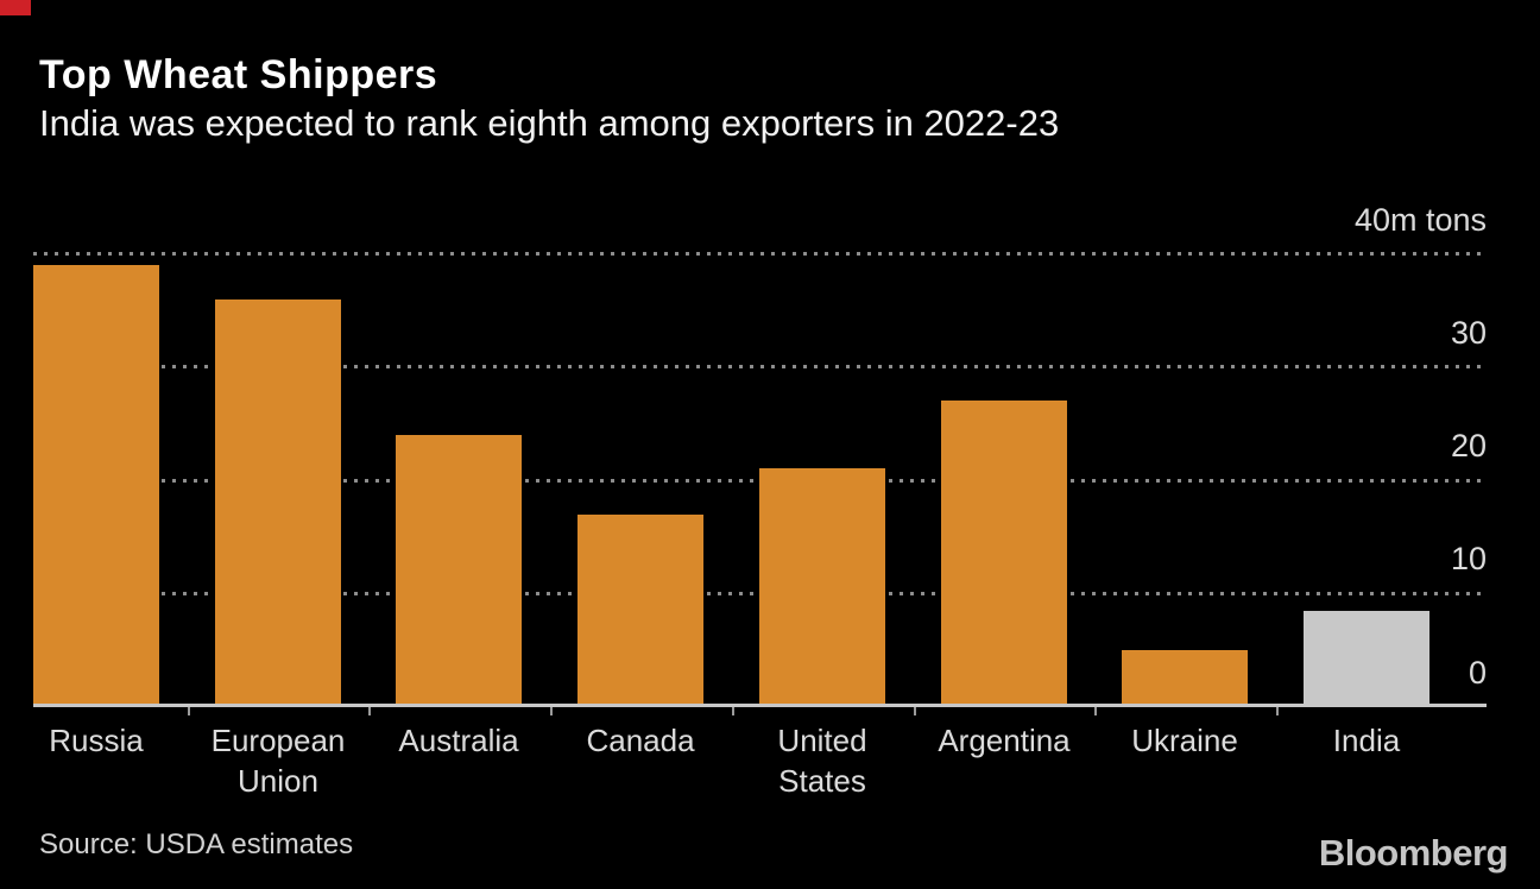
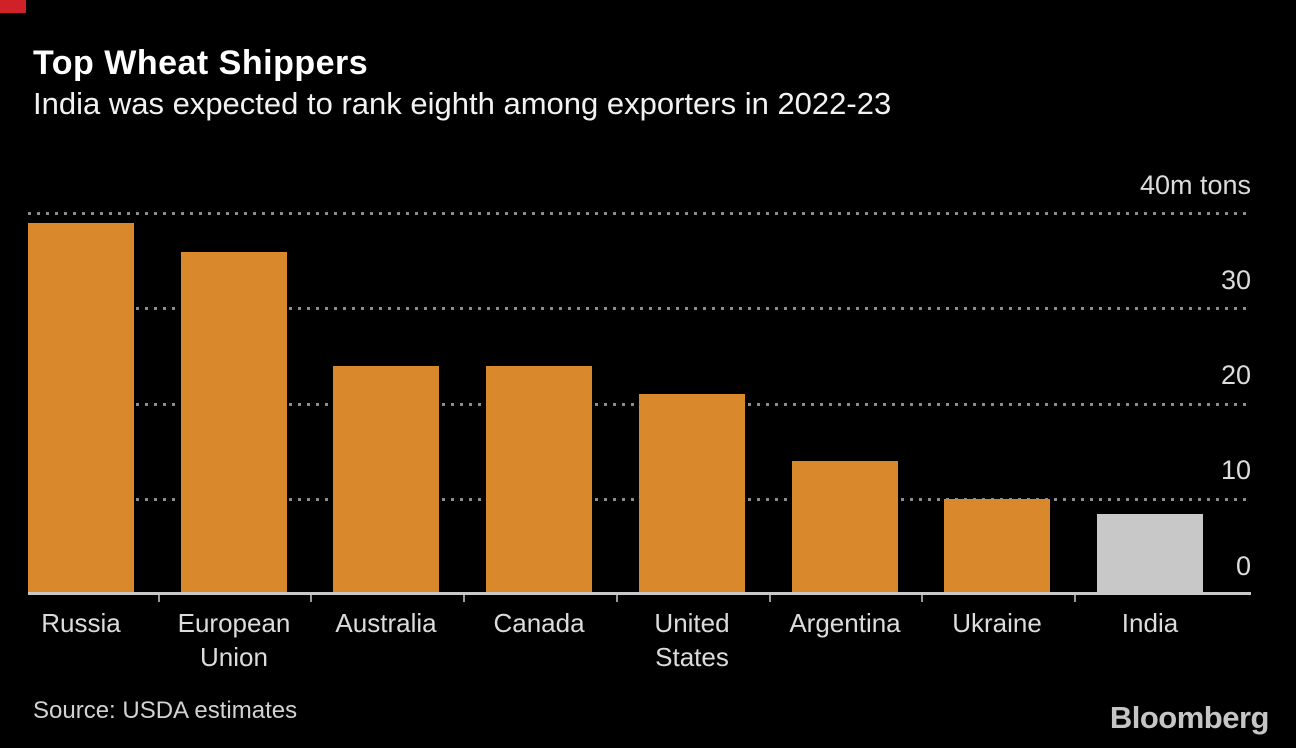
Canada: 17 -> 24
Argentina: 27 -> 14
Ukraine: 5 -> 10
